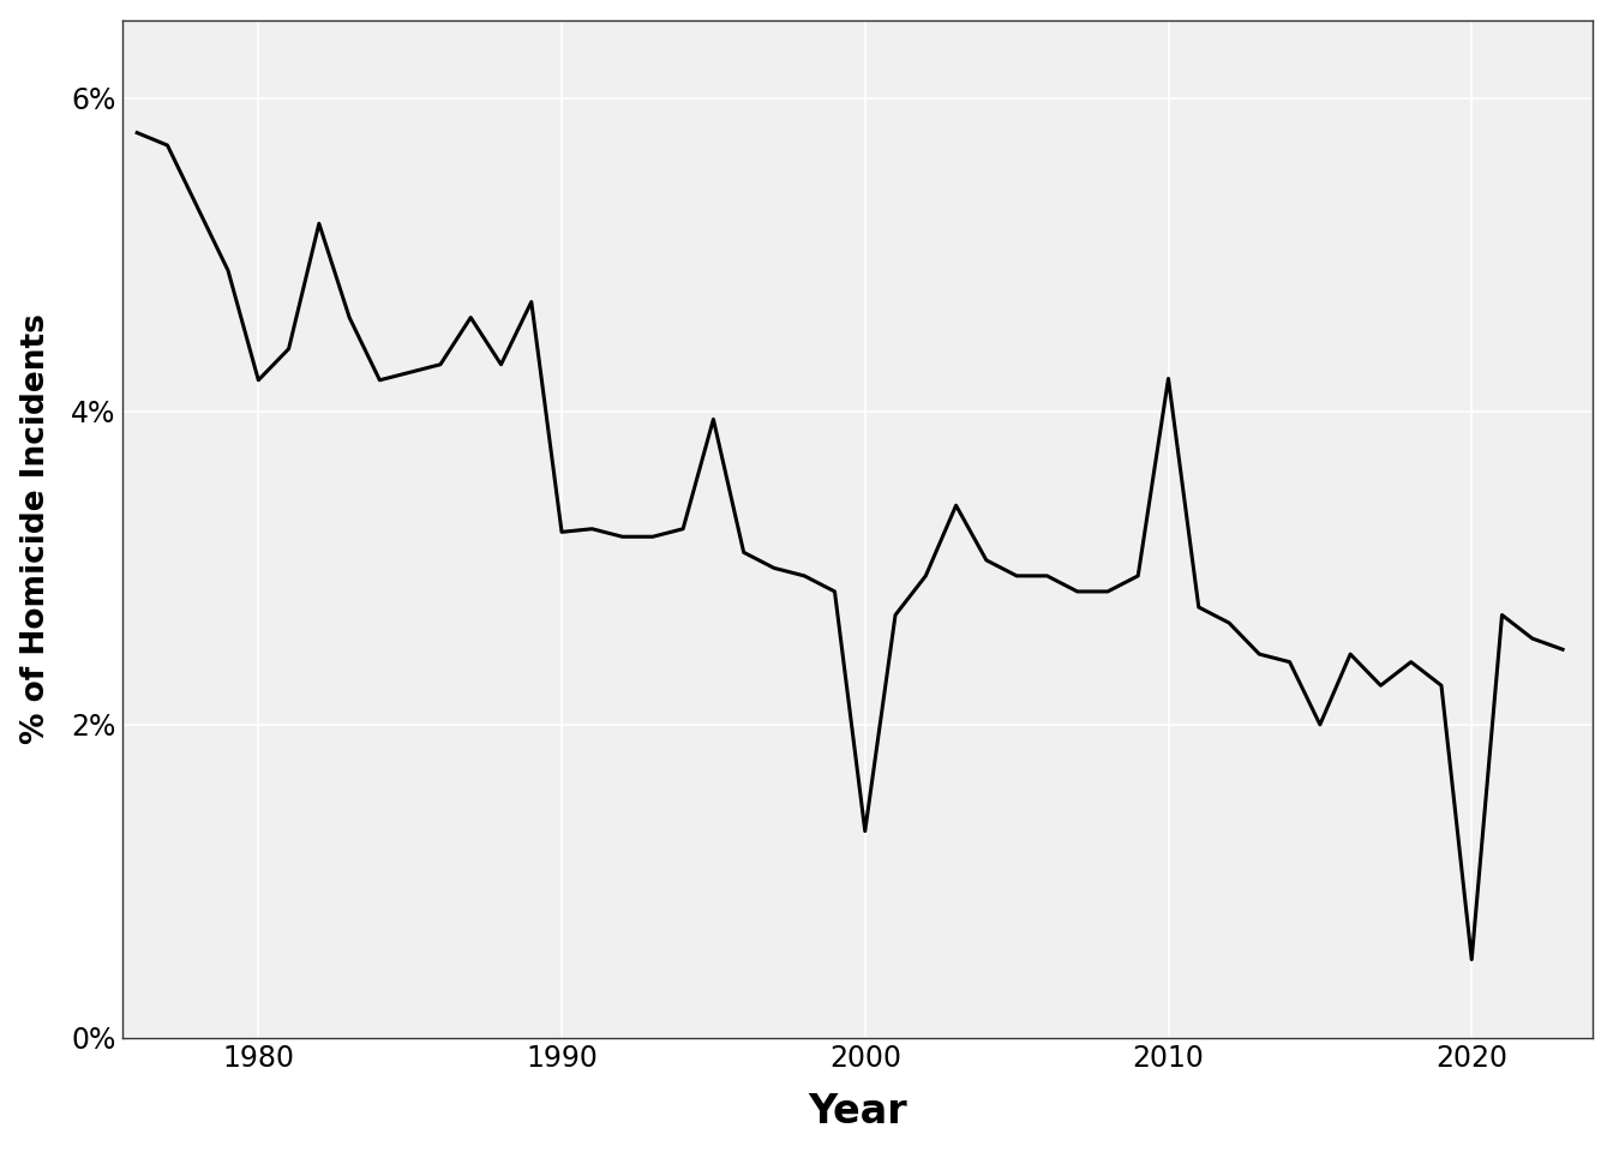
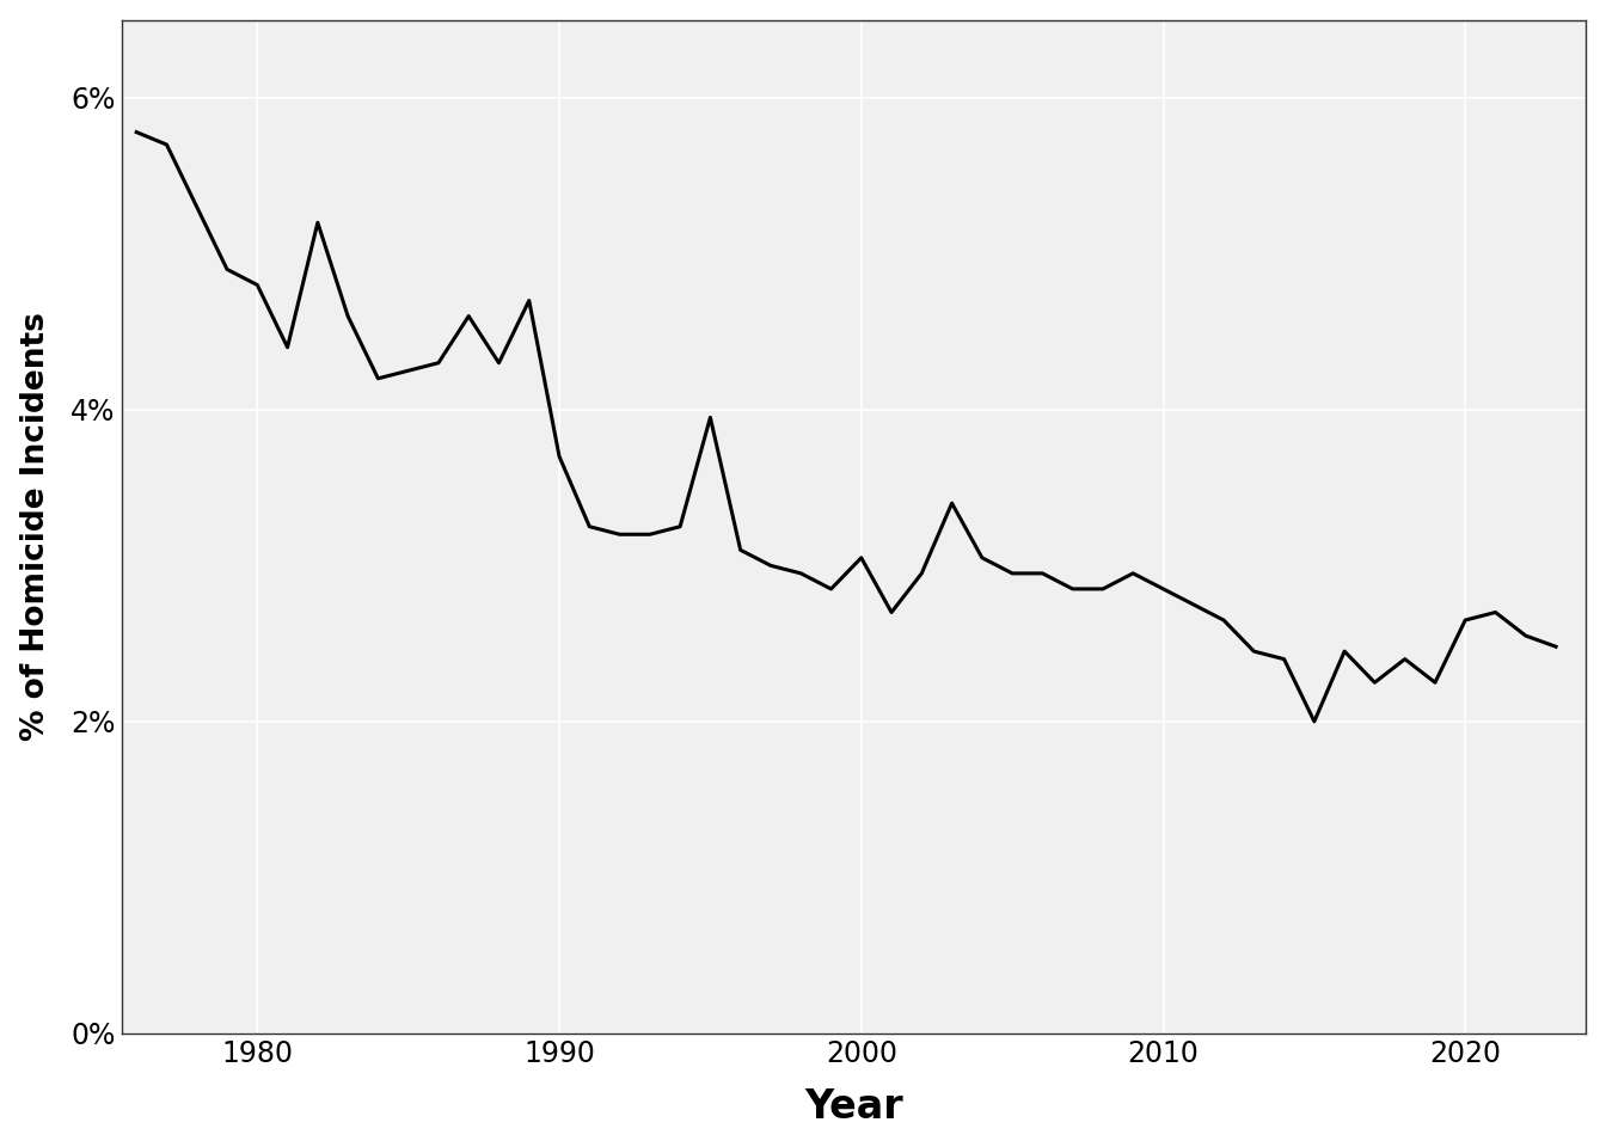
1980: 4.20% -> 4.80%
1990: 3.23% -> 3.70%
2000: 1.32% -> 3.05%
2010: 4.21% -> 2.85%
2020: 0.50% -> 2.65%
